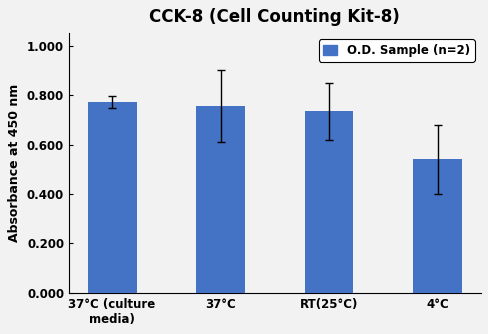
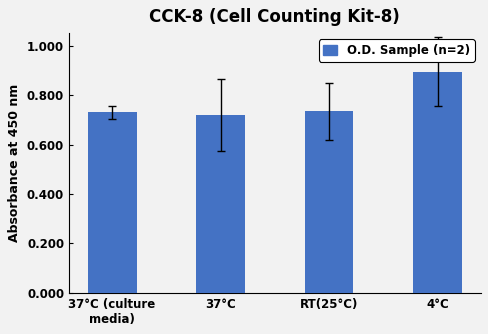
37°C (culture media): 0.772 -> 0.730
37°C: 0.757 -> 0.720
4°C: 0.540 -> 0.895
